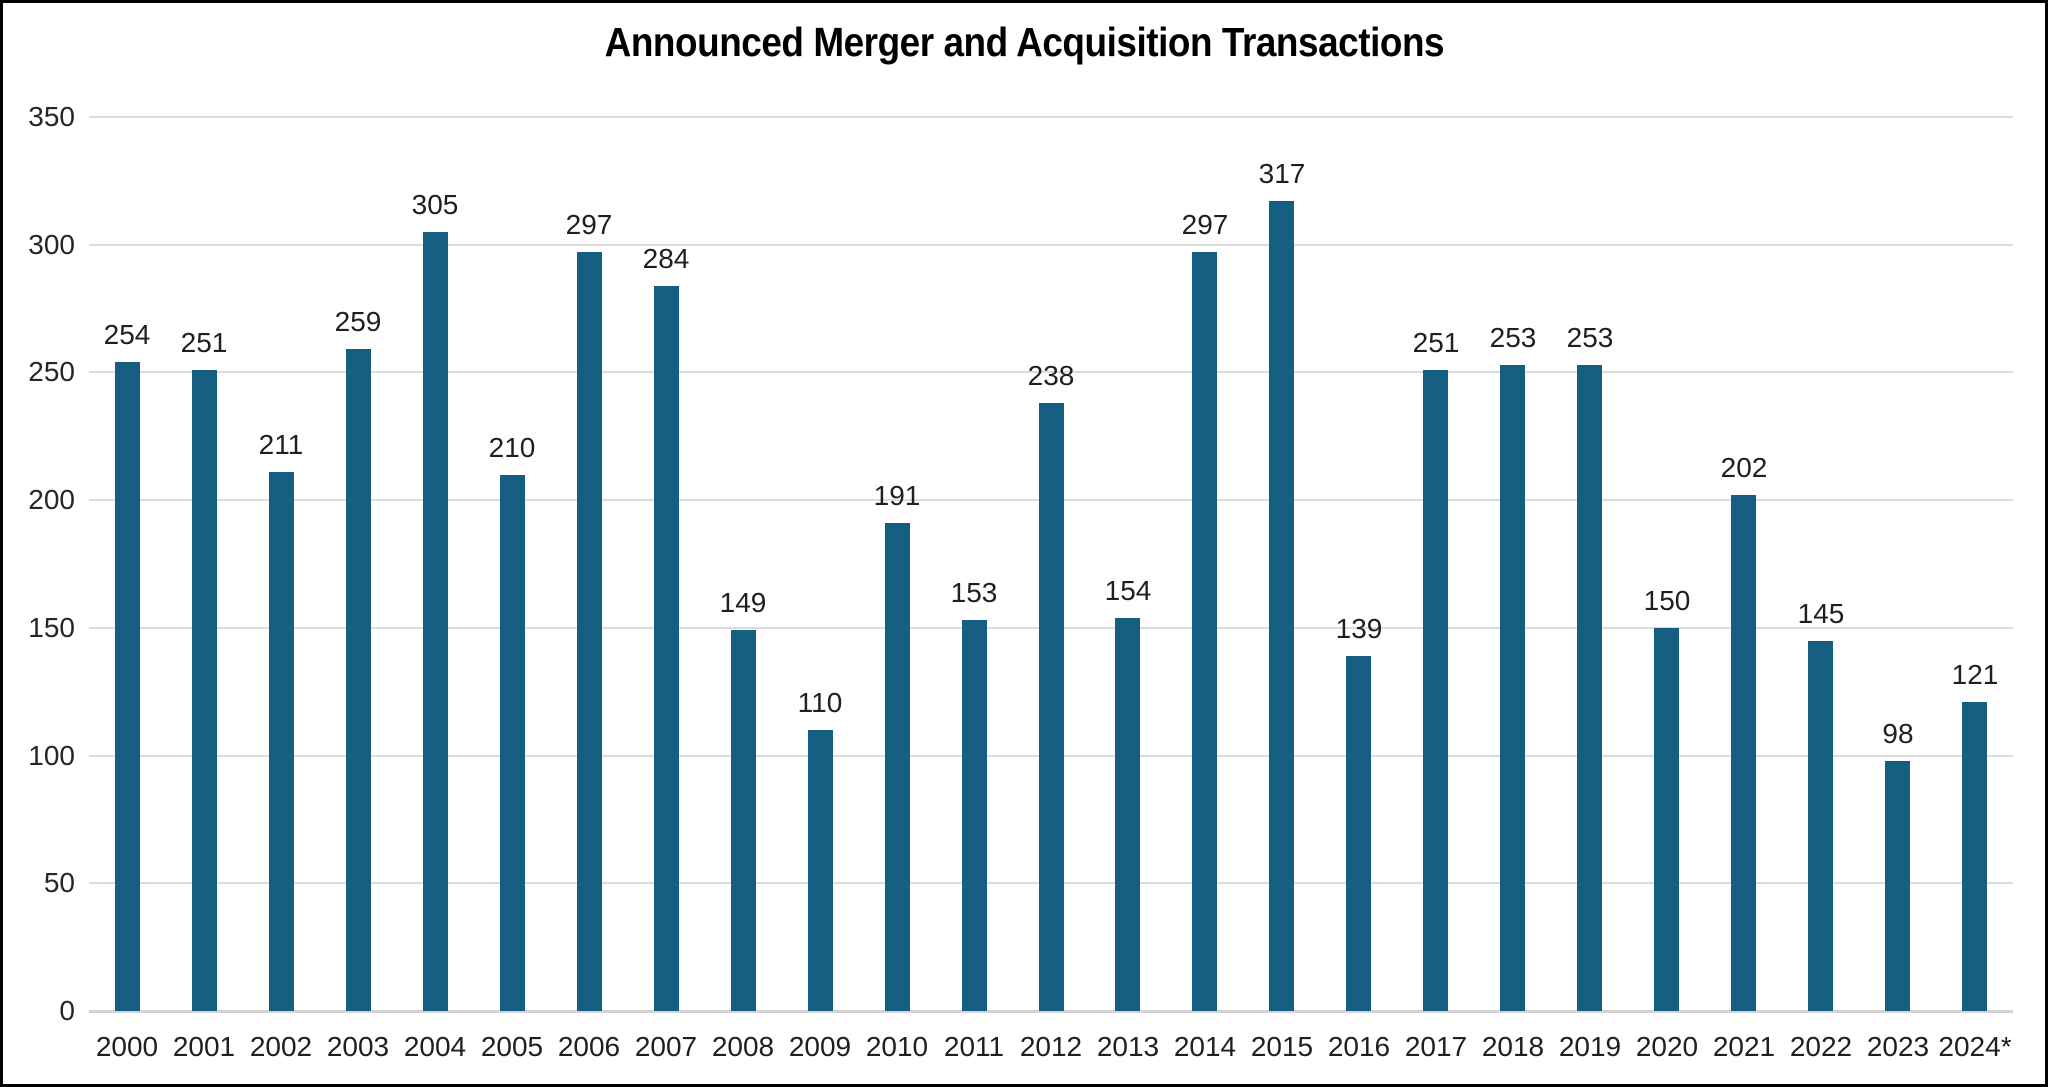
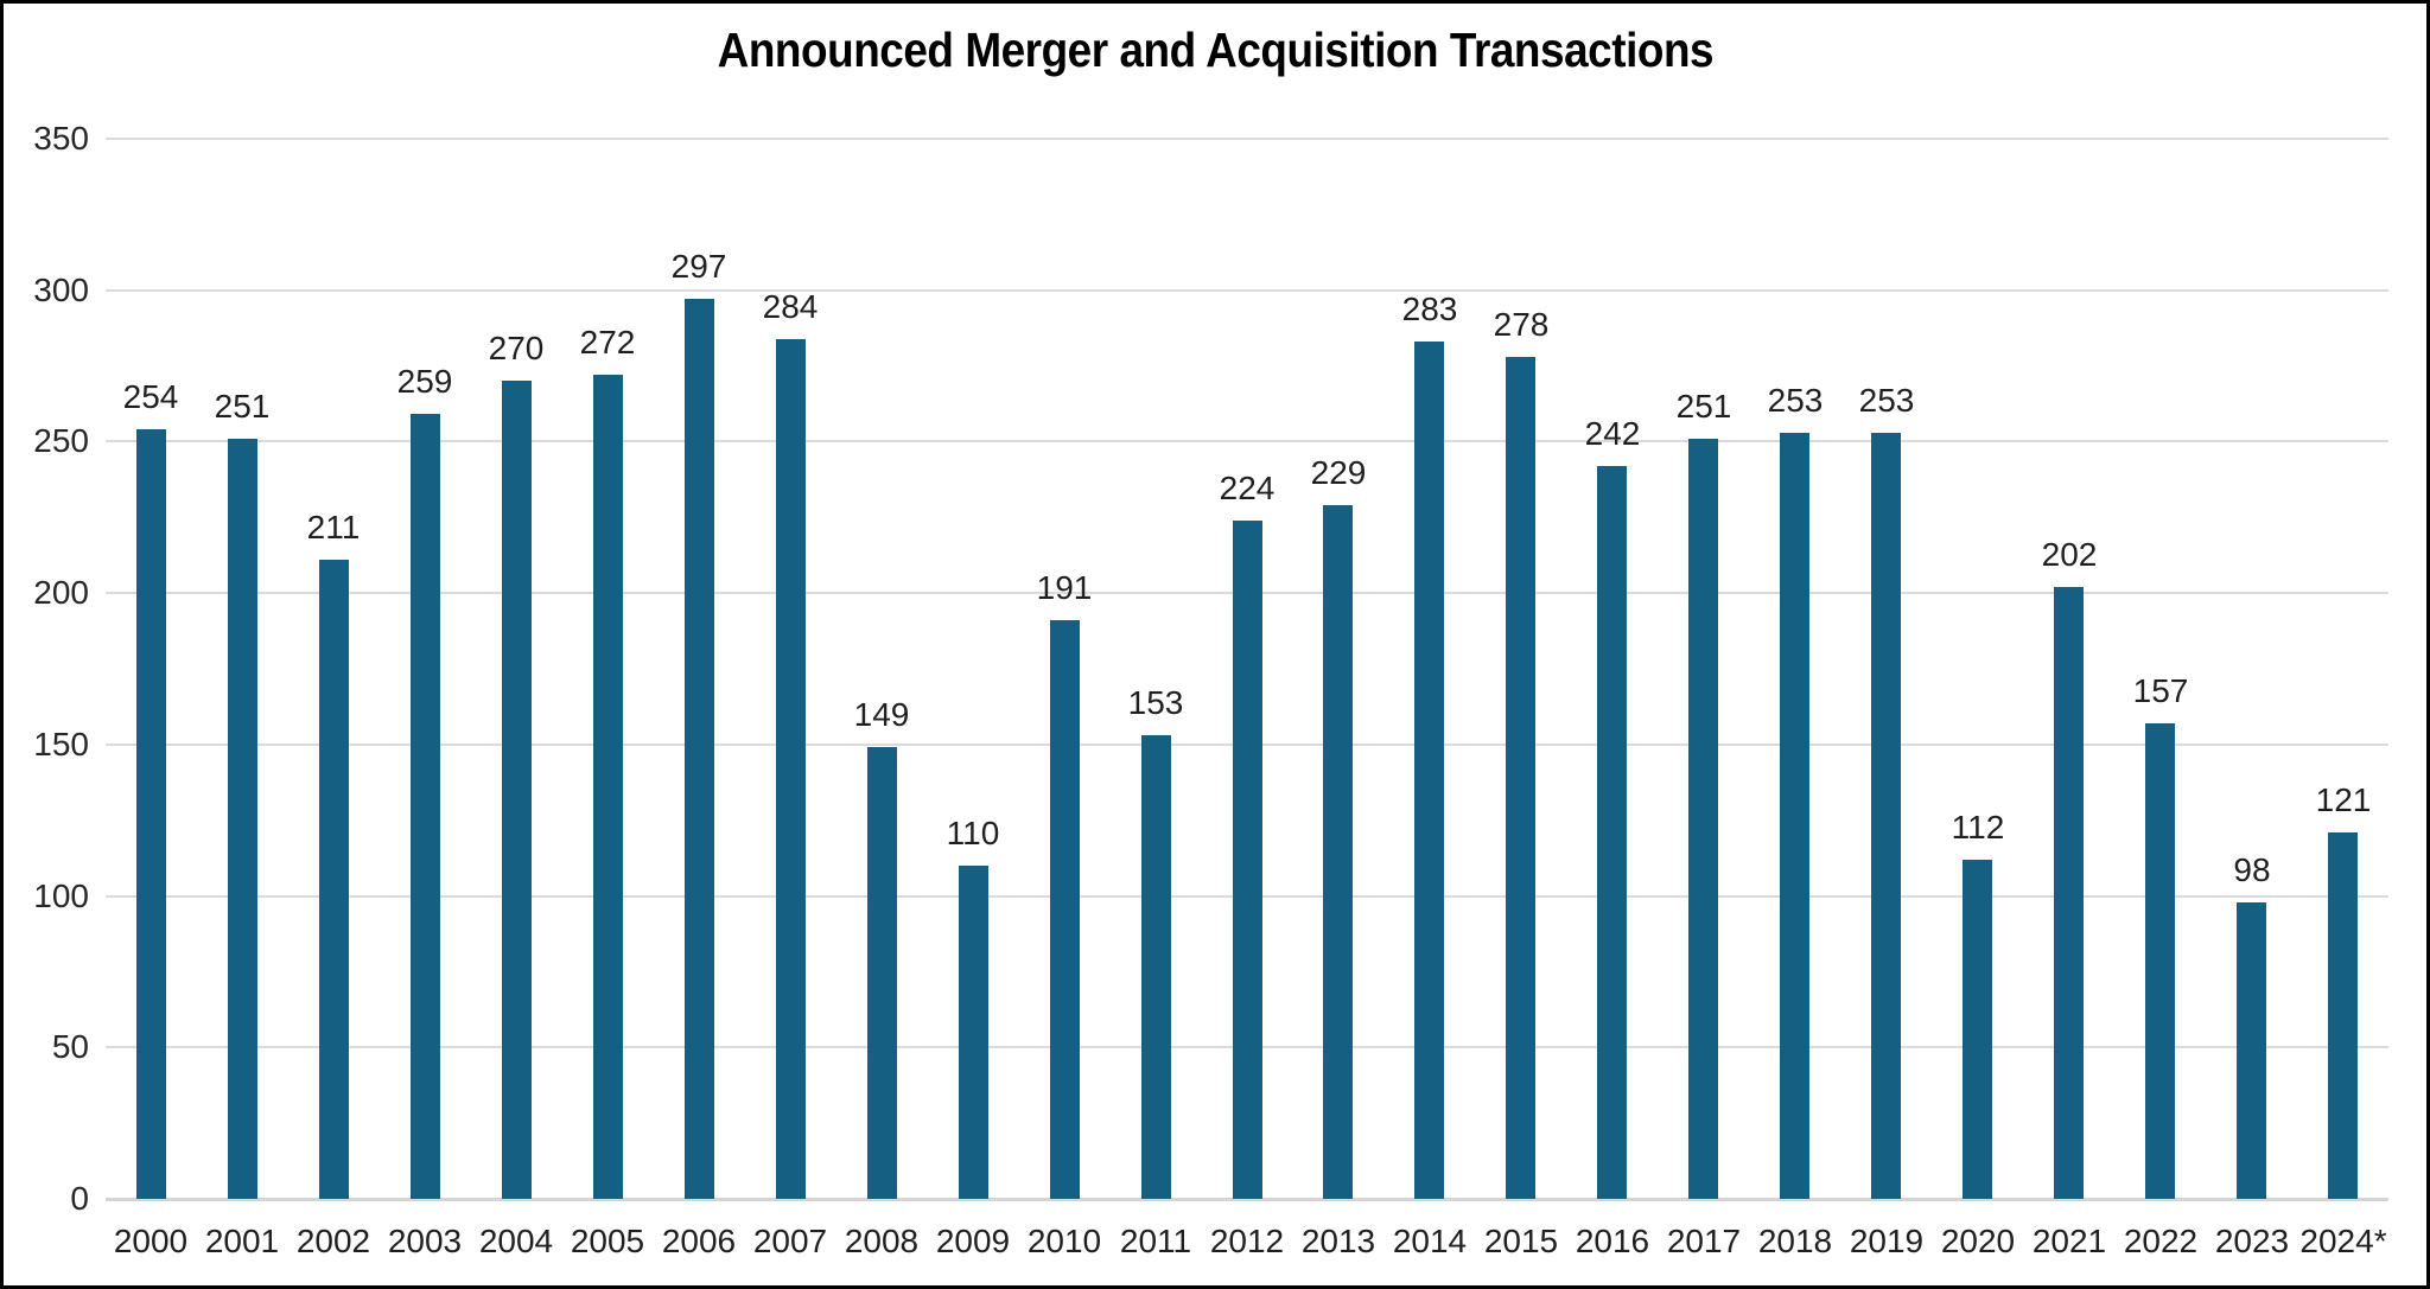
2004: 305 -> 270
2005: 210 -> 272
2012: 238 -> 224
2013: 154 -> 229
2014: 297 -> 283
2015: 317 -> 278
2016: 139 -> 242
2020: 150 -> 112
2022: 145 -> 157
